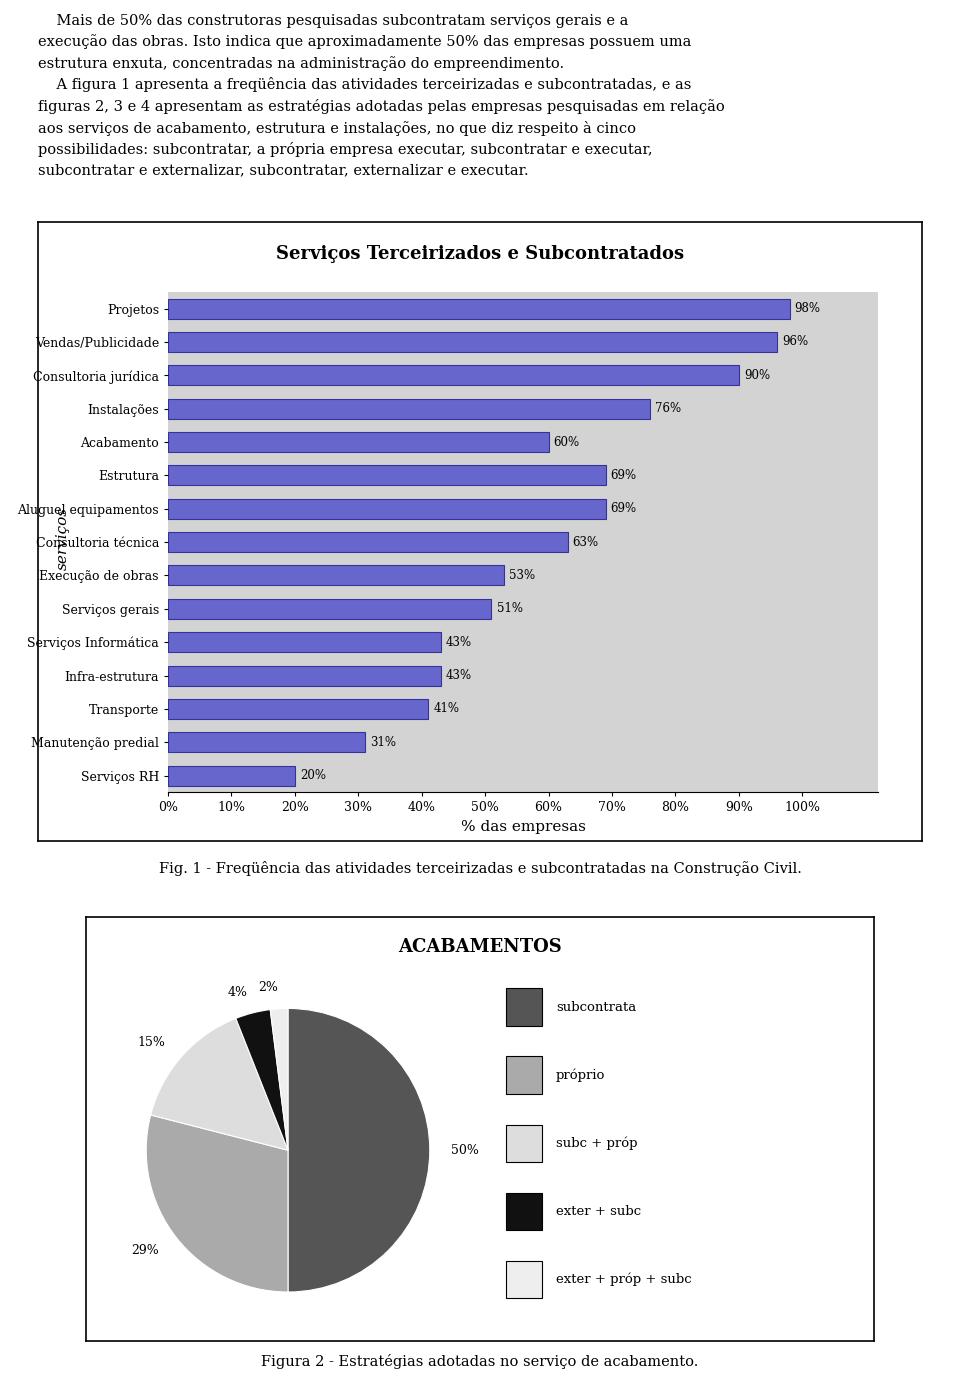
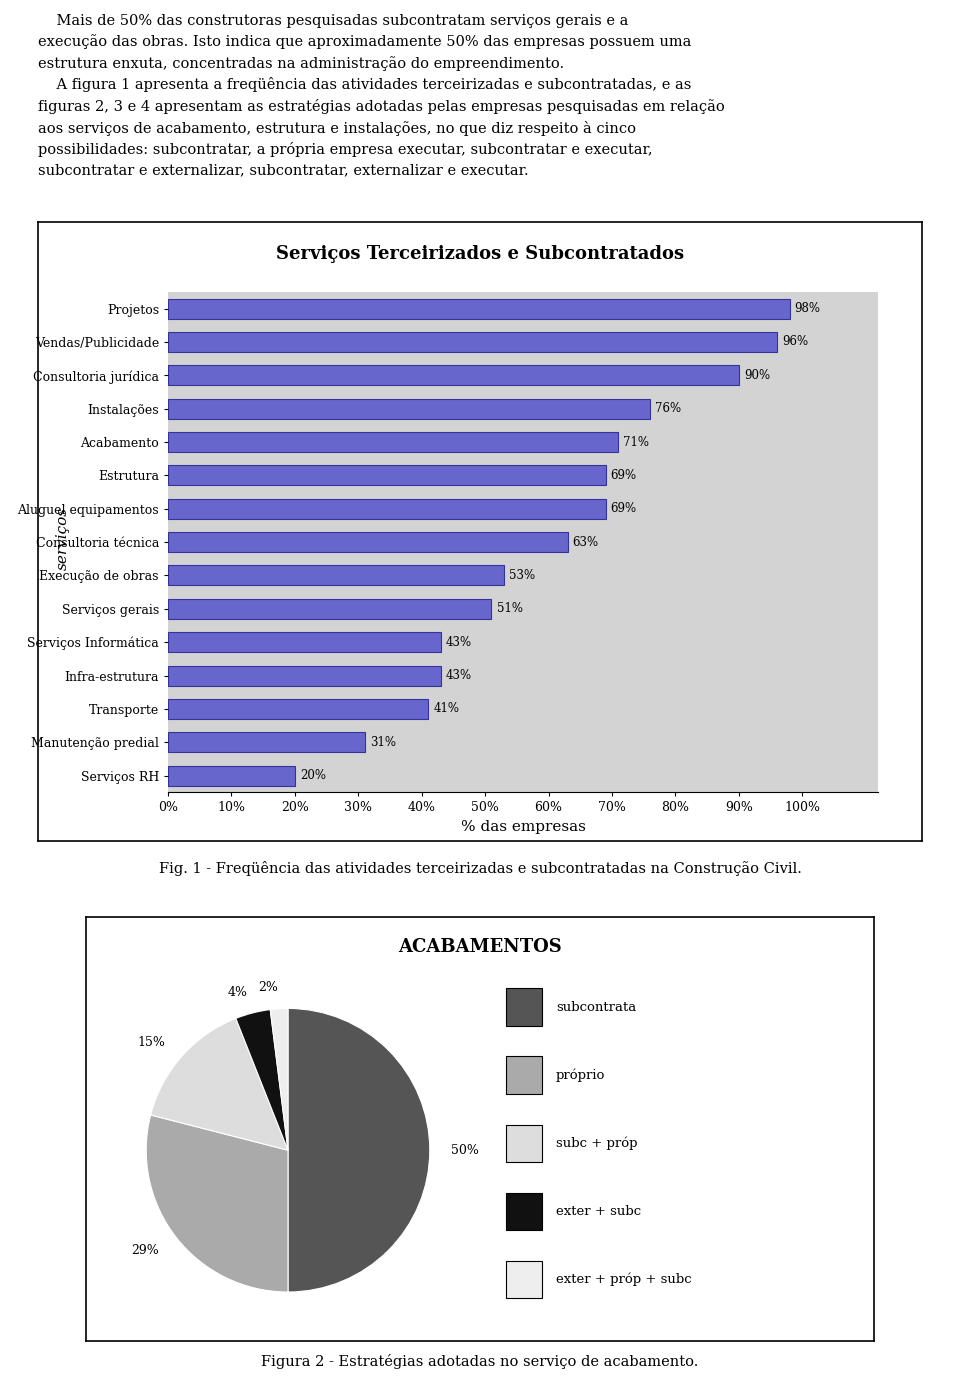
Acabamento: 60% -> 71%
